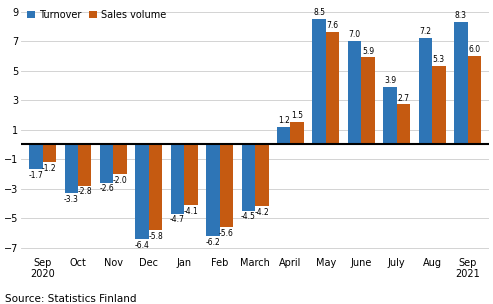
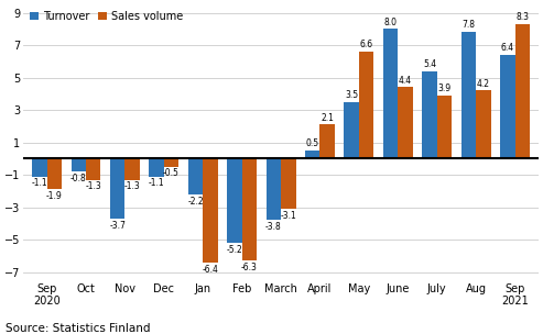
Turnover/Sep 2020: -1.7 -> -1.1
Sales volume/Sep 2020: -1.2 -> -1.9
Turnover/Oct: -3.3 -> -0.8
Sales volume/Oct: -2.8 -> -1.3
Turnover/Nov: -2.6 -> -3.7
Sales volume/Nov: -2.0 -> -1.3
Turnover/Dec: -6.4 -> -1.1
Sales volume/Dec: -5.8 -> -0.5
Turnover/Jan: -4.7 -> -2.2
Sales volume/Jan: -4.1 -> -6.4
Turnover/Feb: -6.2 -> -5.2
Sales volume/Feb: -5.6 -> -6.3
Turnover/March: -4.5 -> -3.8
Sales volume/March: -4.2 -> -3.1
Turnover/April: 1.2 -> 0.5
Sales volume/April: 1.5 -> 2.1
Turnover/May: 8.5 -> 3.5
Sales volume/May: 7.6 -> 6.6
Turnover/June: 7.0 -> 8.0
Sales volume/June: 5.9 -> 4.4
Turnover/July: 3.9 -> 5.4
Sales volume/July: 2.7 -> 3.9
Turnover/Aug: 7.2 -> 7.8
Sales volume/Aug: 5.3 -> 4.2
Turnover/Sep 2021: 8.3 -> 6.4
Sales volume/Sep 2021: 6.0 -> 8.3
